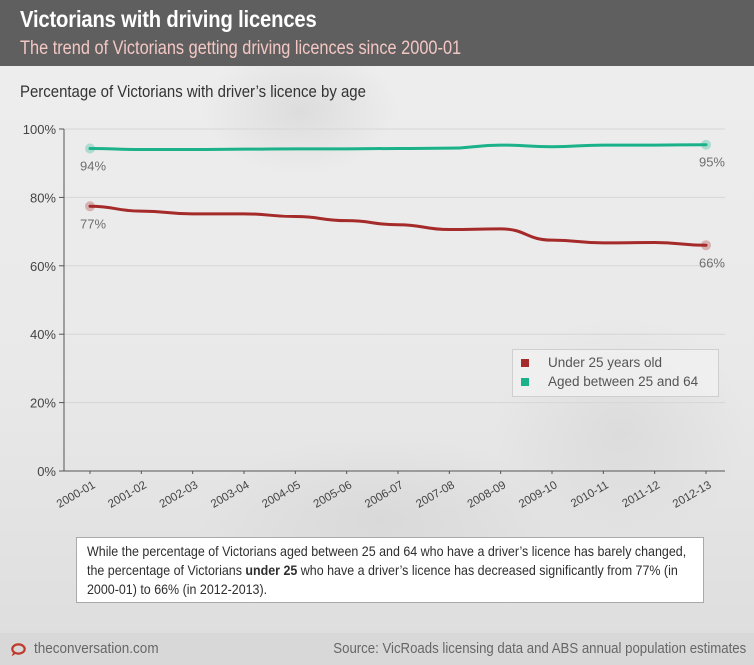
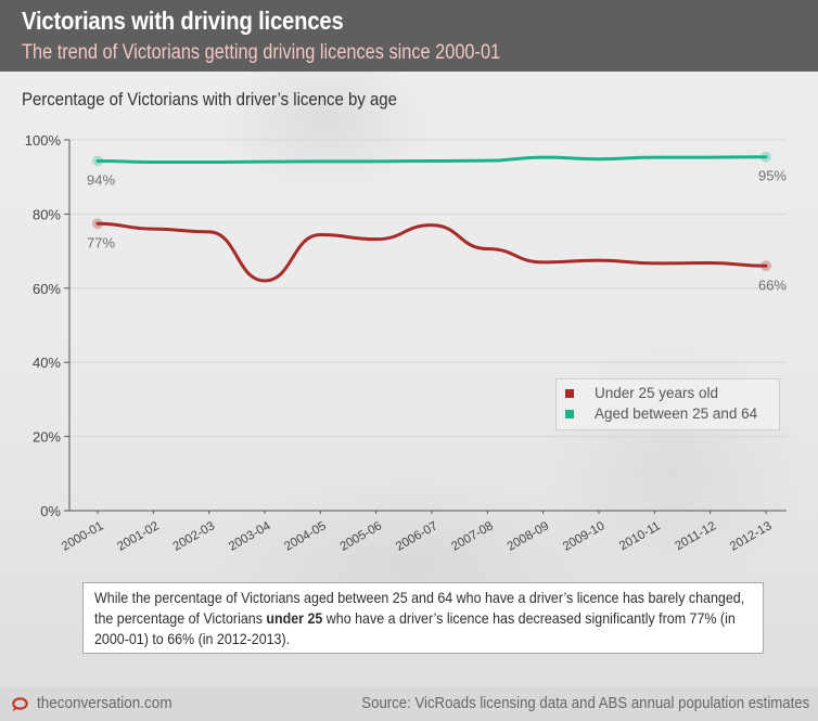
Under 25 years old/2003-04: 75% -> 62%
Under 25 years old/2006-07: 72% -> 77%
Under 25 years old/2008-09: 71% -> 67%
